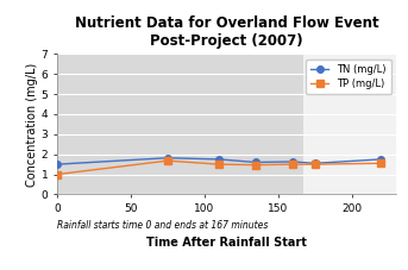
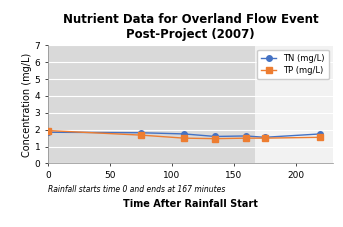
TN (mg/L)/0: 1.5 -> 1.9
TP (mg/L)/0: 1.0 -> 1.9
